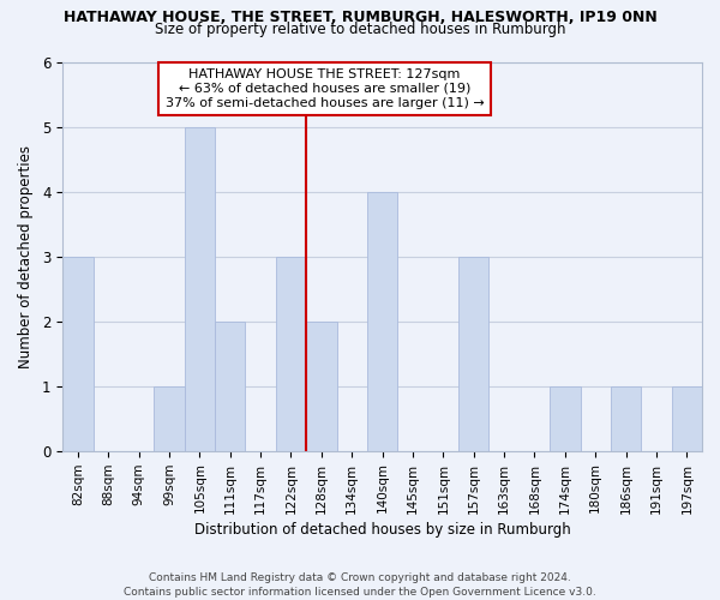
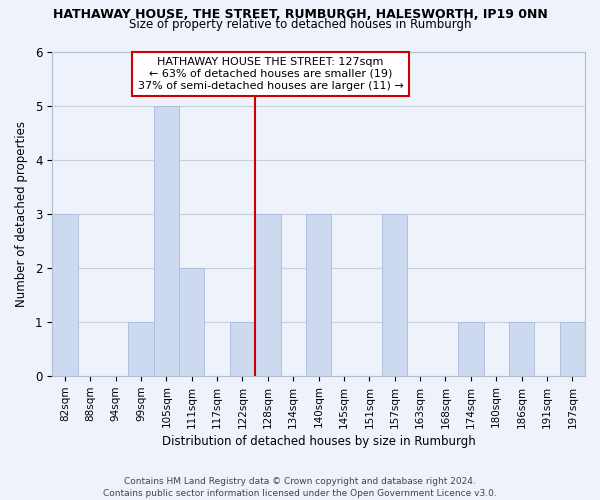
122sqm: 3 -> 1
128sqm: 2 -> 3
140sqm: 4 -> 3
